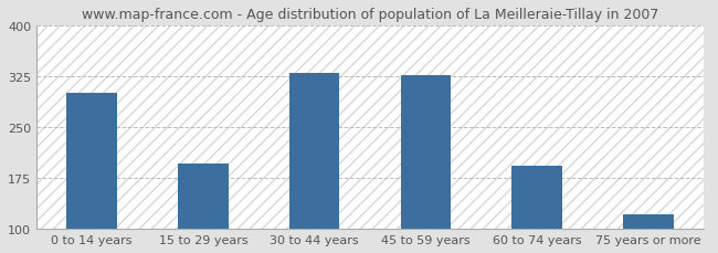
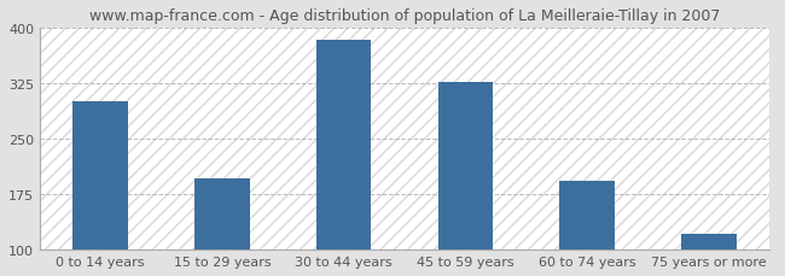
30 to 44 years: 330 -> 384
